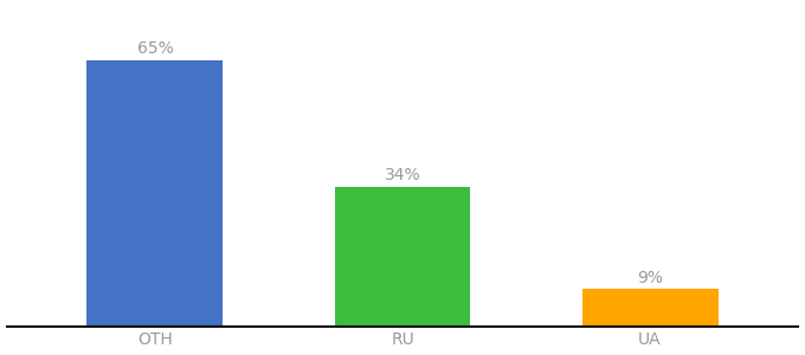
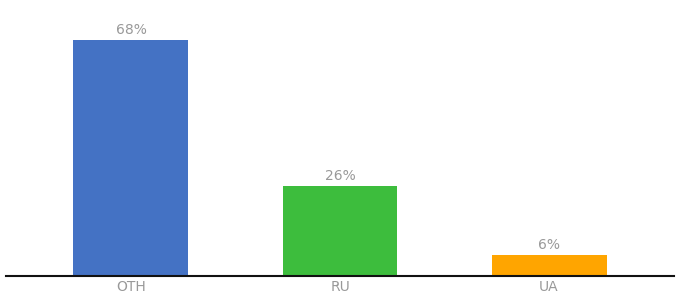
OTH: 65% -> 68%
RU: 34% -> 26%
UA: 9% -> 6%
